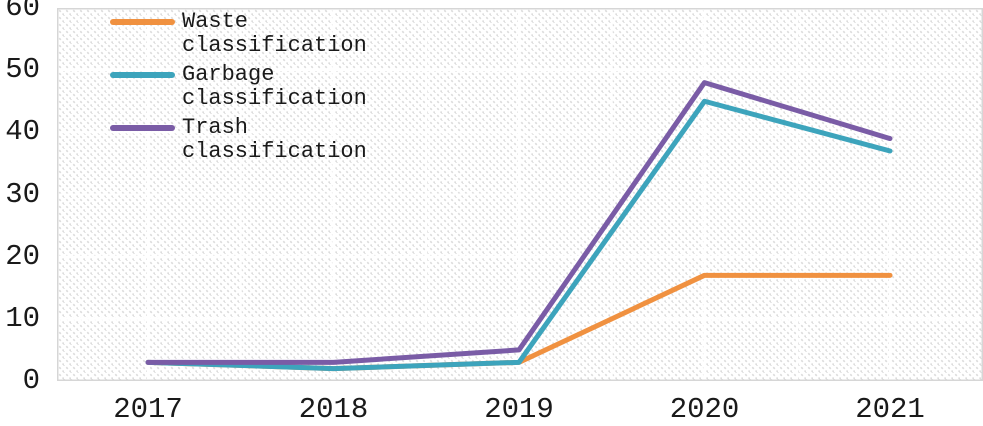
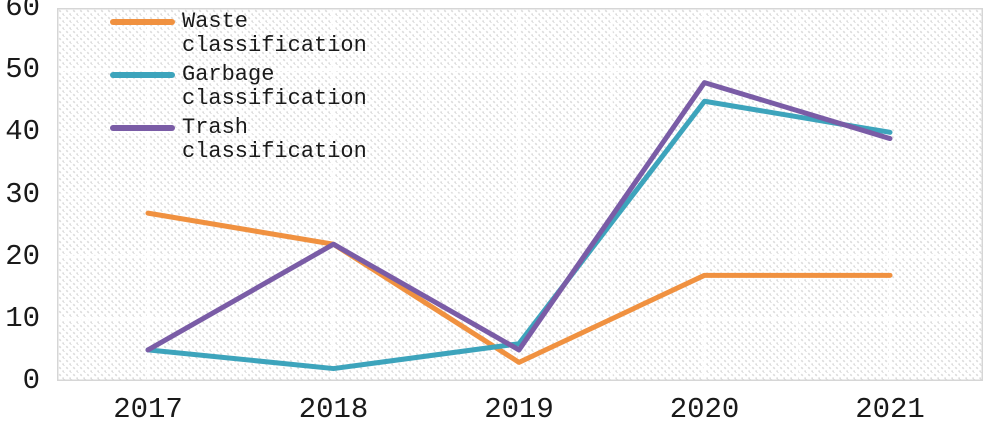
Waste classification/2017: 3 -> 27
Garbage classification/2017: 3 -> 5
Trash classification/2017: 3 -> 5
Waste classification/2018: 2 -> 22
Trash classification/2018: 3 -> 22
Garbage classification/2019: 3 -> 6
Garbage classification/2021: 37 -> 40
